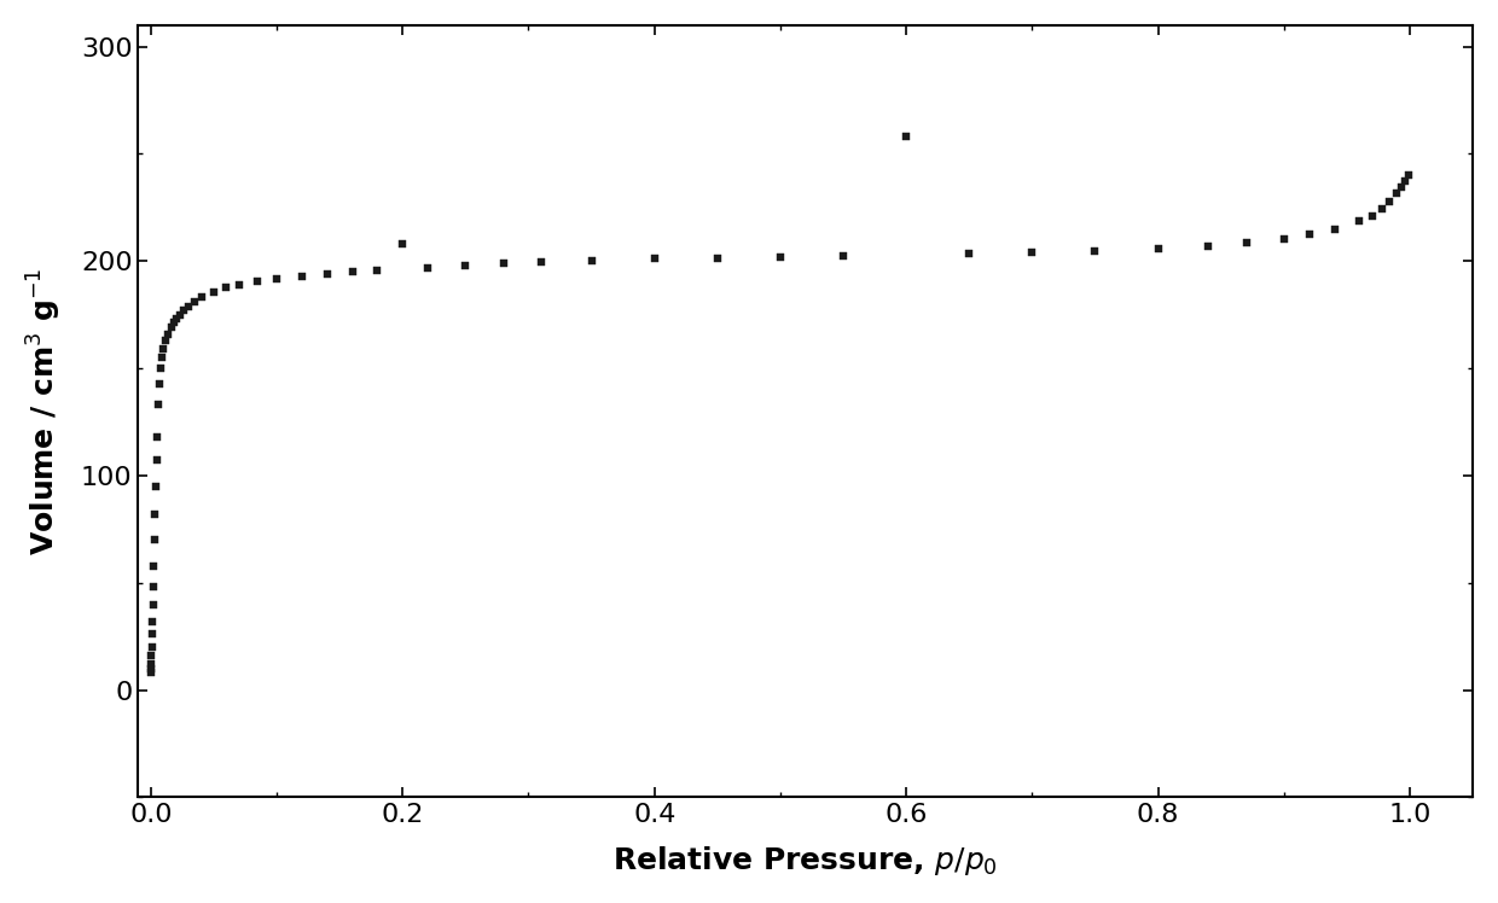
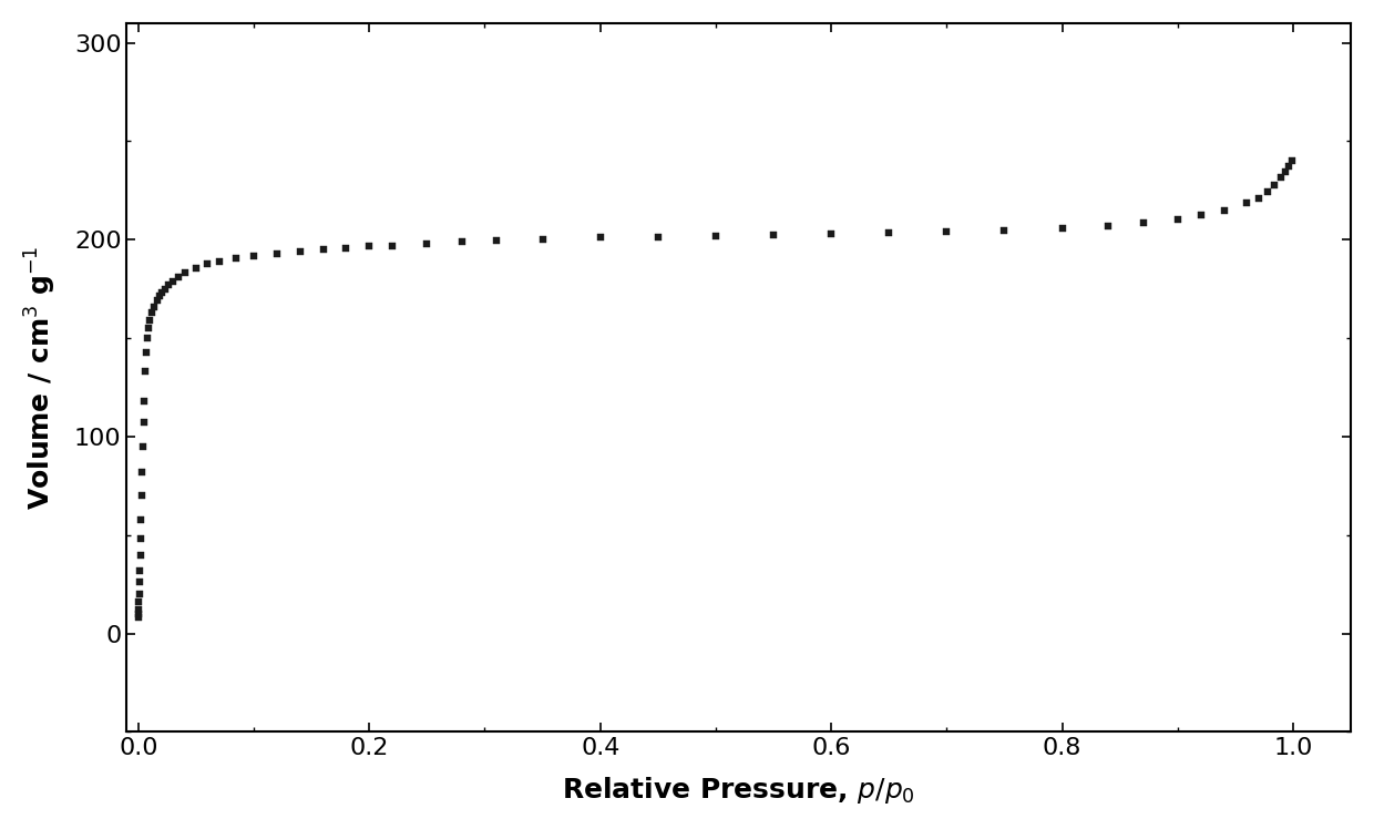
0.2: 208 -> 196
0.6: 258 -> 203
